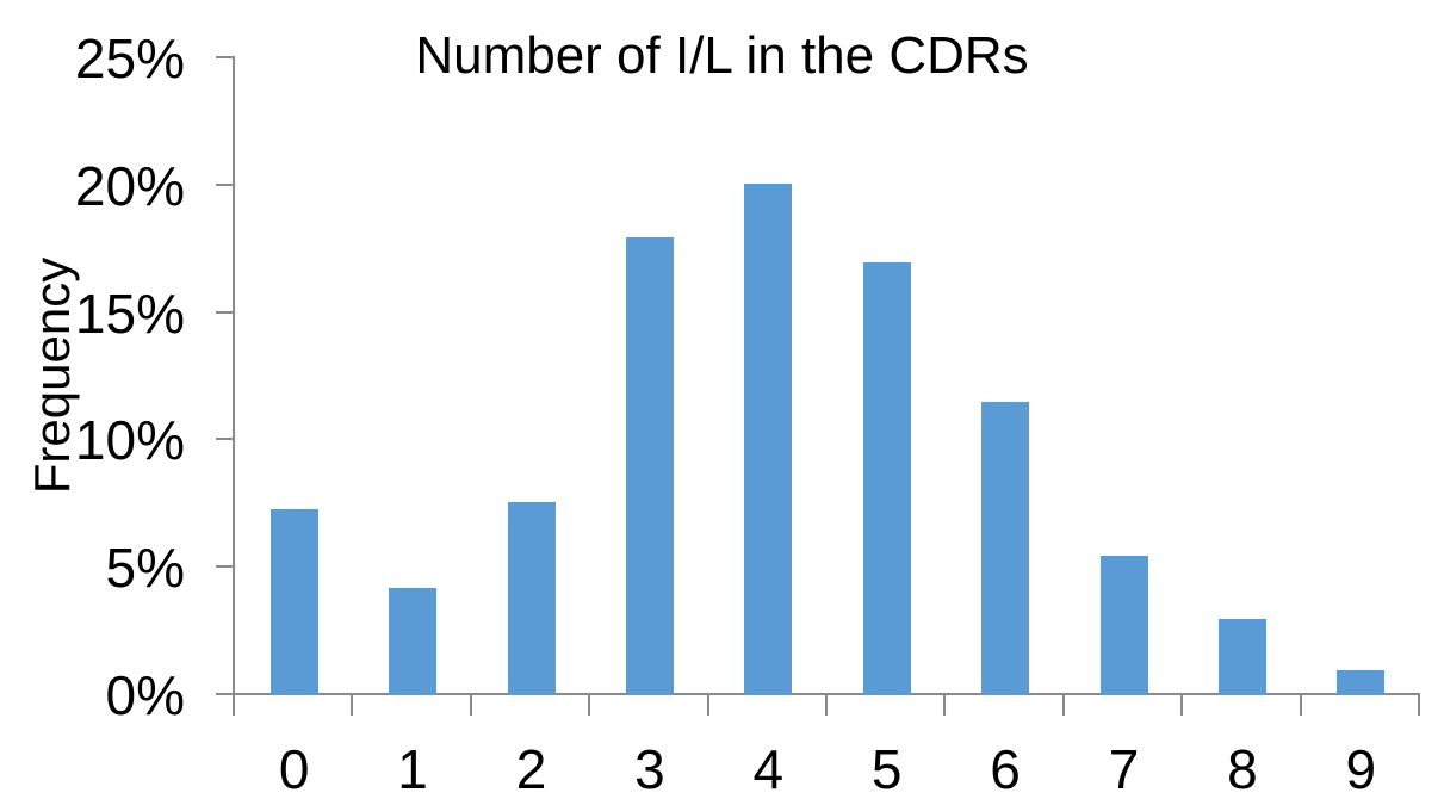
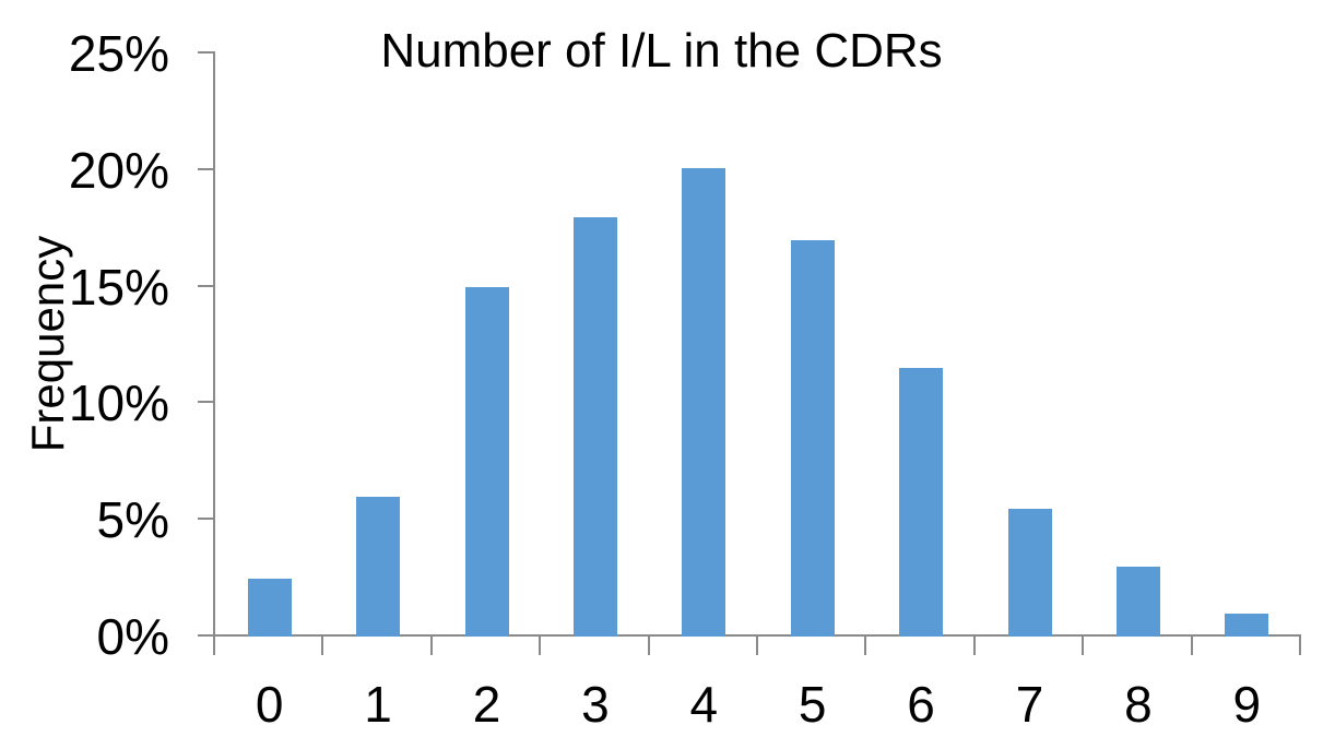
0: 7.3% -> 2.5%
1: 4.2% -> 6.0%
2: 7.6% -> 15.0%
